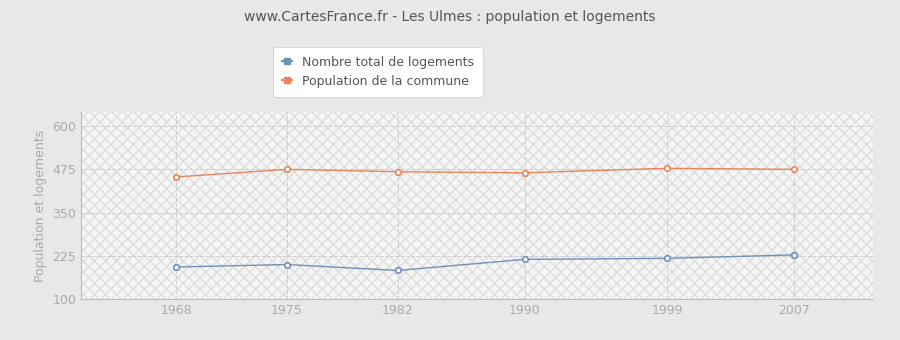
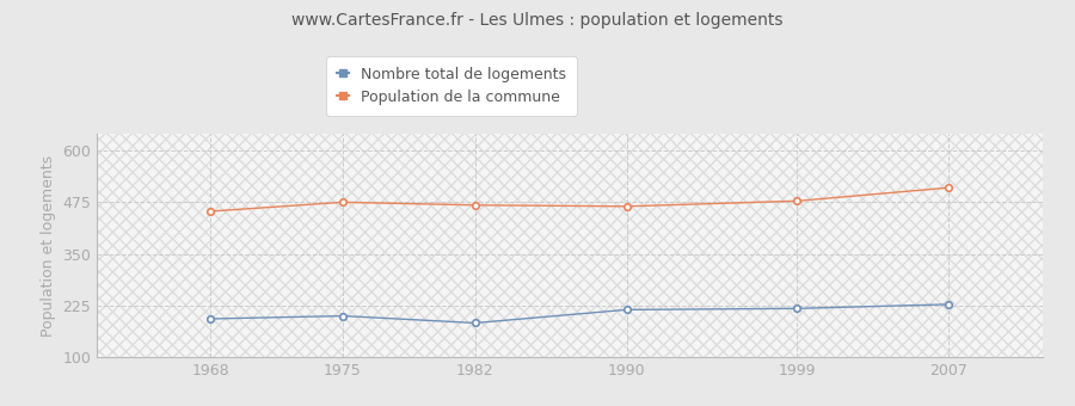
Population de la commune/2007: 475 -> 510
